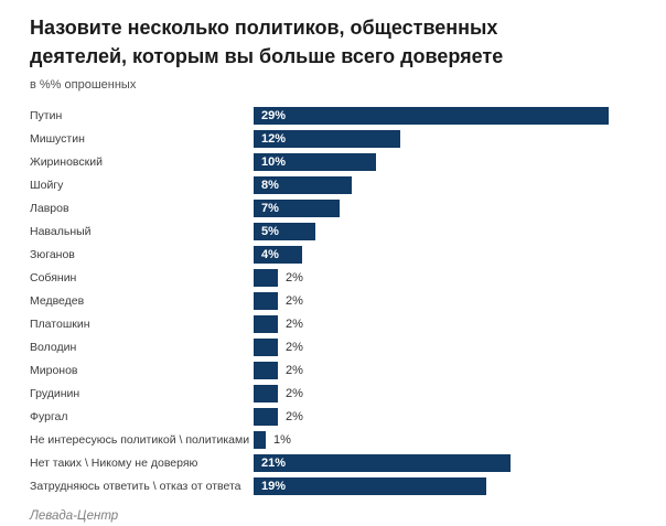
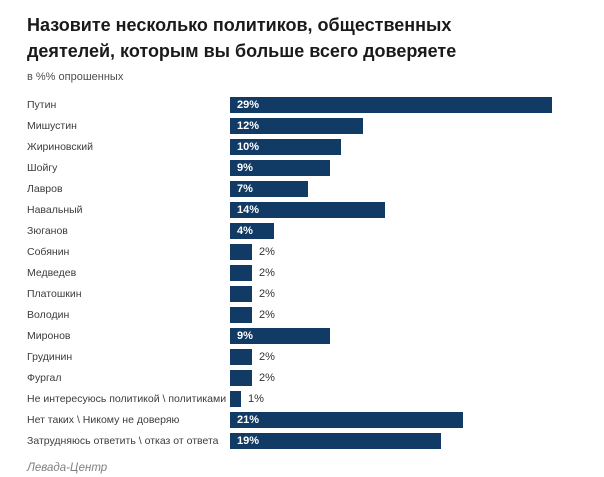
Шойгу: 8% -> 9%
Навальный: 5% -> 14%
Миронов: 2% -> 9%
